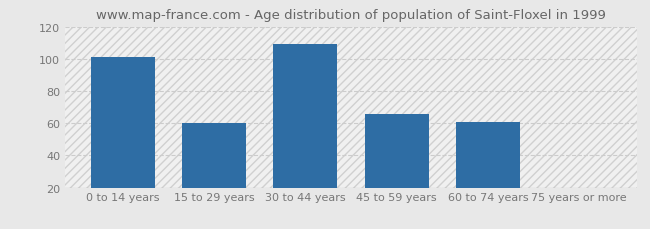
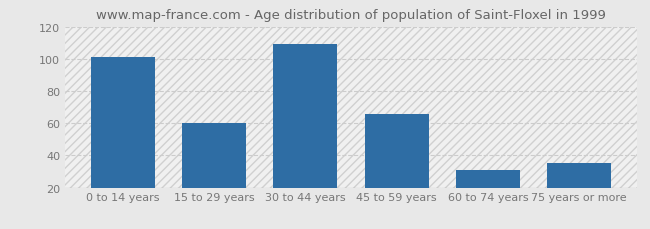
60 to 74 years: 61 -> 31
75 years or more: 20 -> 35
